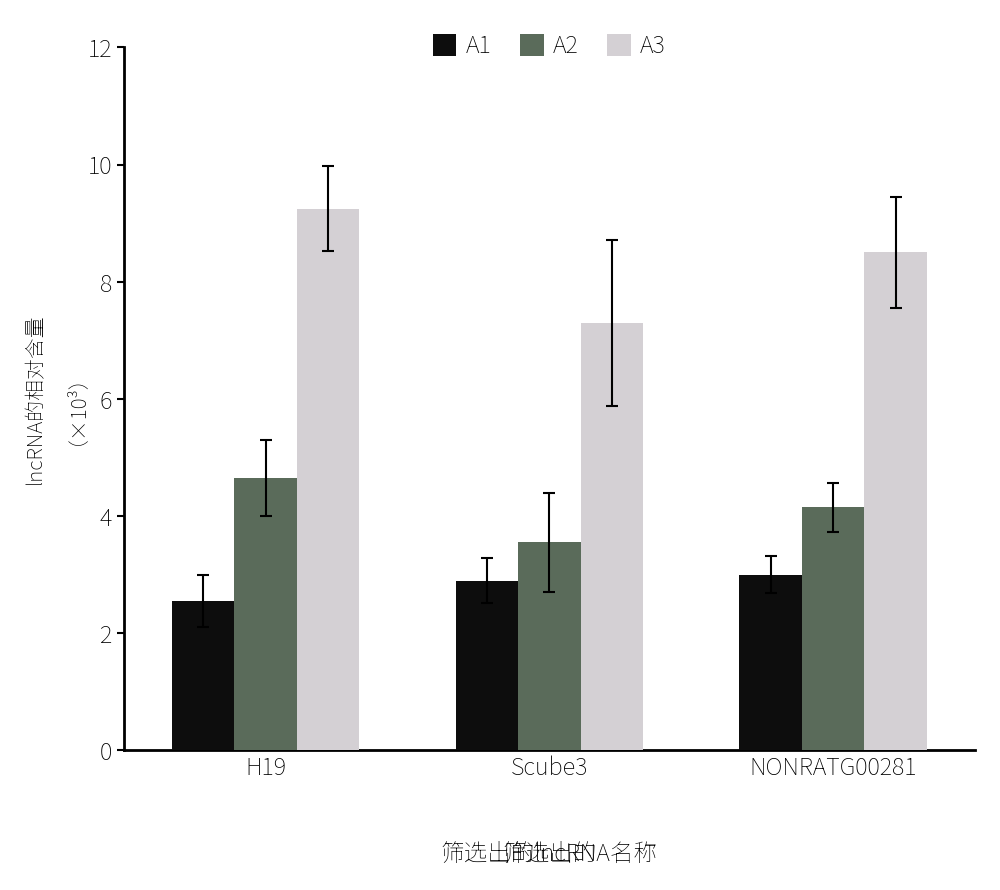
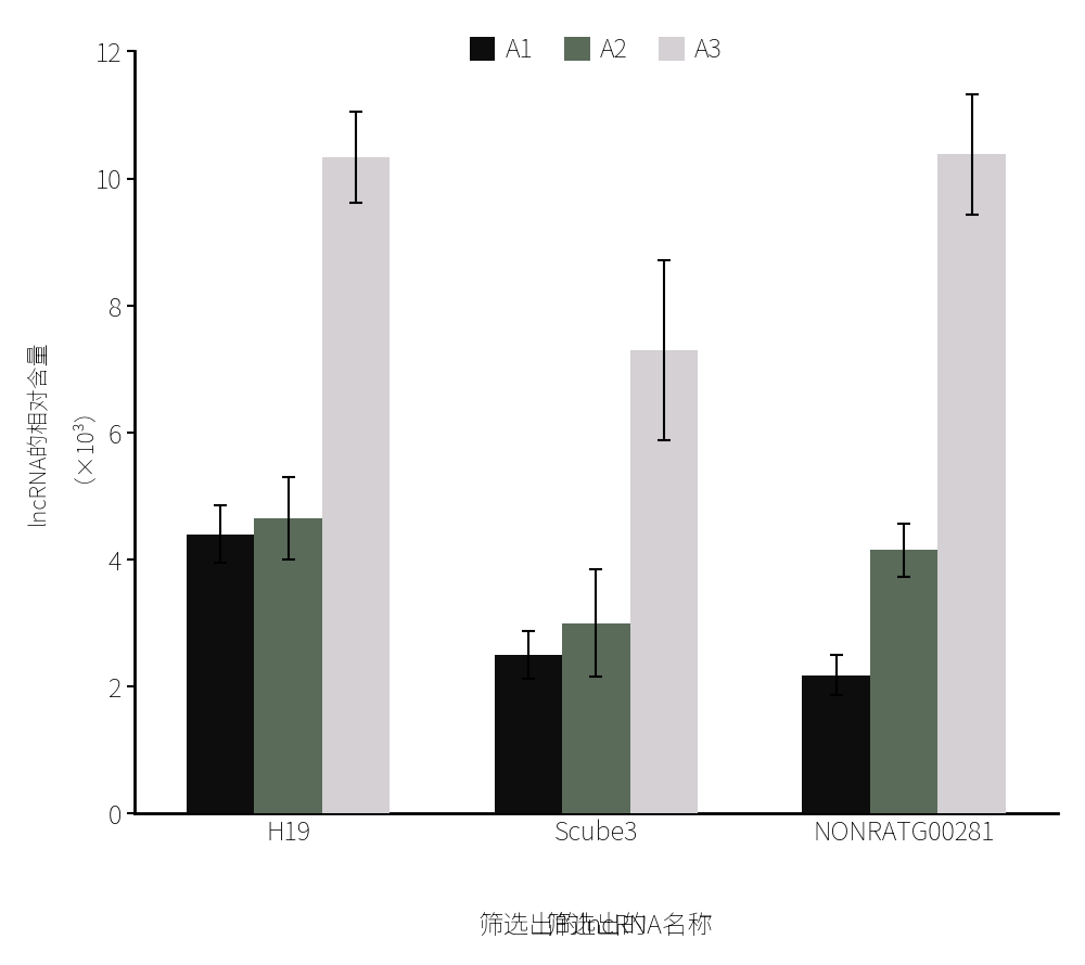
A1/H19: 2.55 -> 4.40
A3/H19: 9.25 -> 10.34
A1/Scube3: 2.90 -> 2.50
A2/Scube3: 3.55 -> 3.00
A1/NONRATG00281: 3.00 -> 2.18
A3/NONRATG00281: 8.50 -> 10.38
